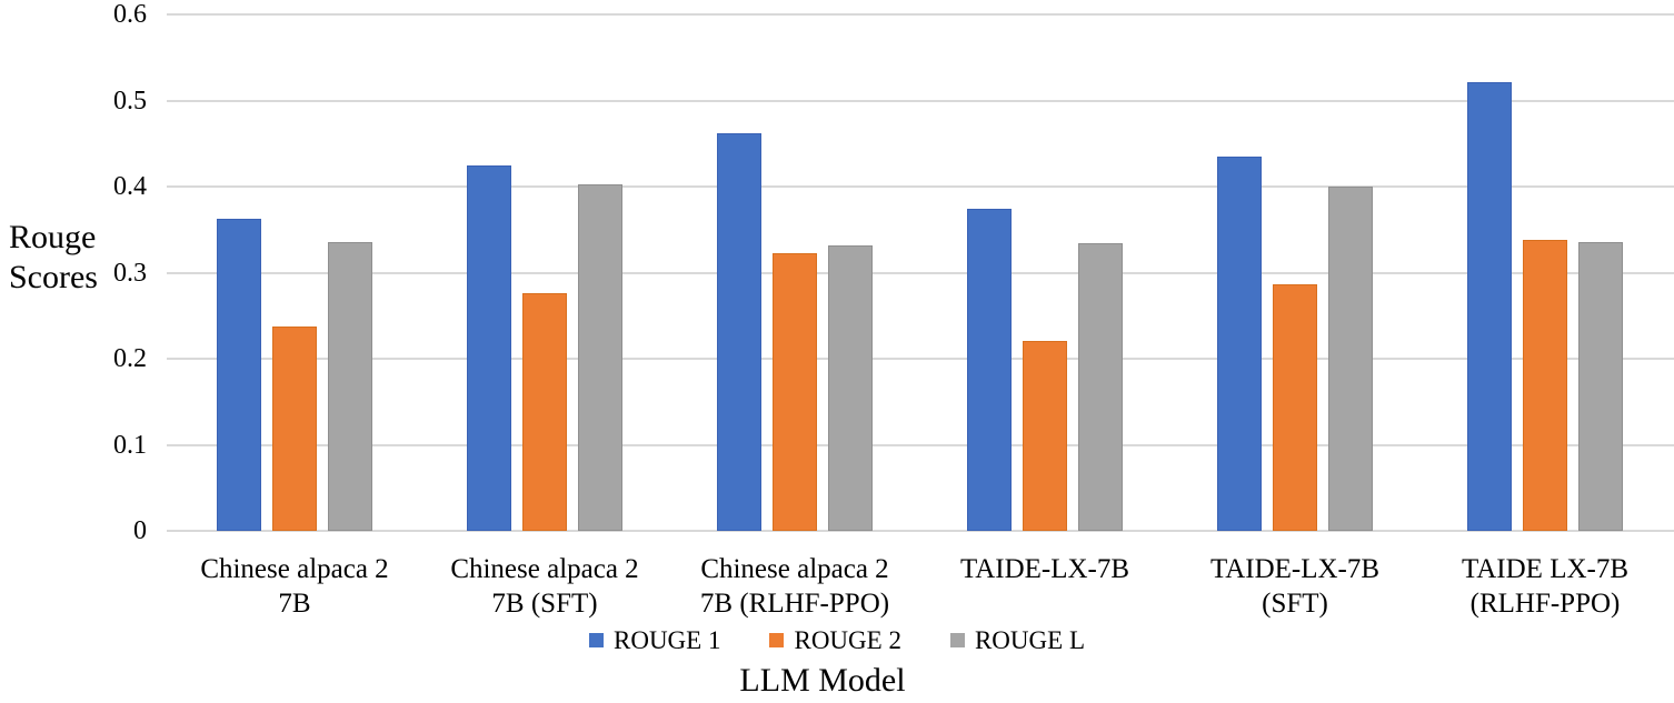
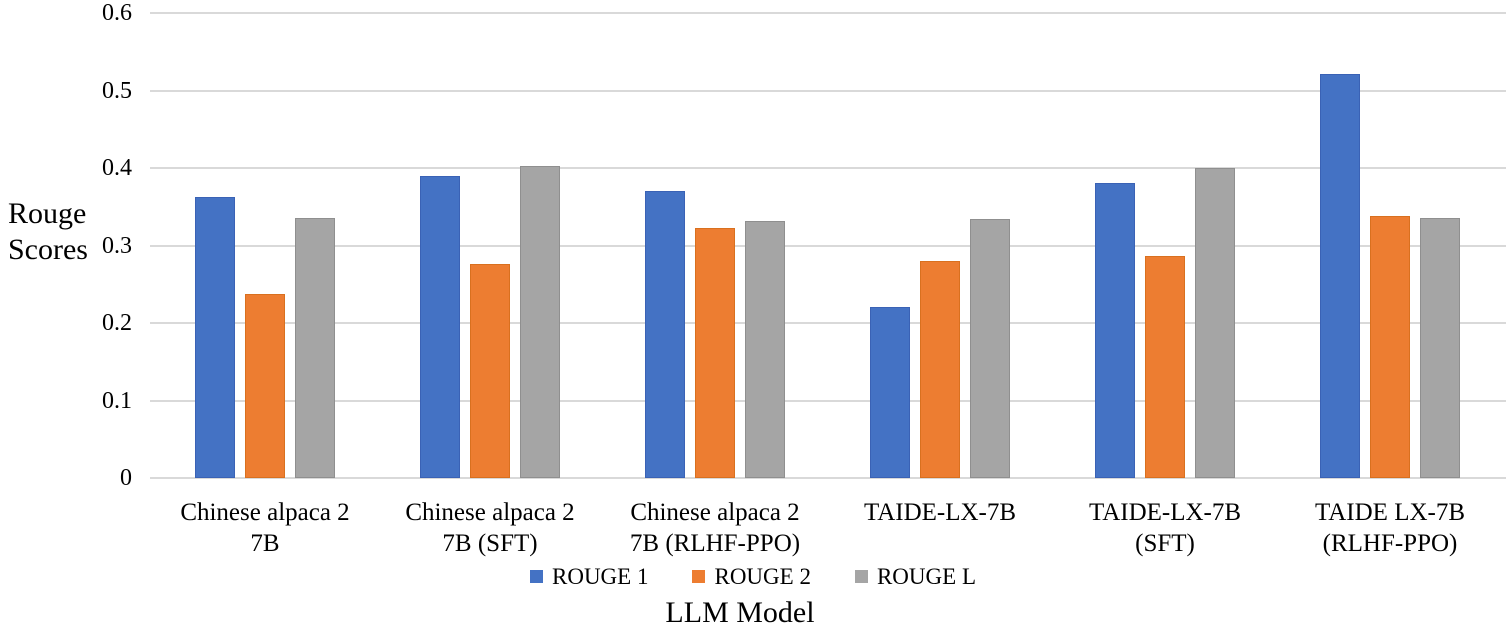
ROUGE 1/Chinese alpaca 2 7B (SFT): 0.42 -> 0.39
ROUGE 1/Chinese alpaca 2 7B (RLHF-PPO): 0.46 -> 0.37
ROUGE 1/TAIDE-LX-7B: 0.37 -> 0.22
ROUGE 2/TAIDE-LX-7B: 0.22 -> 0.28
ROUGE 1/TAIDE-LX-7B (SFT): 0.43 -> 0.38
